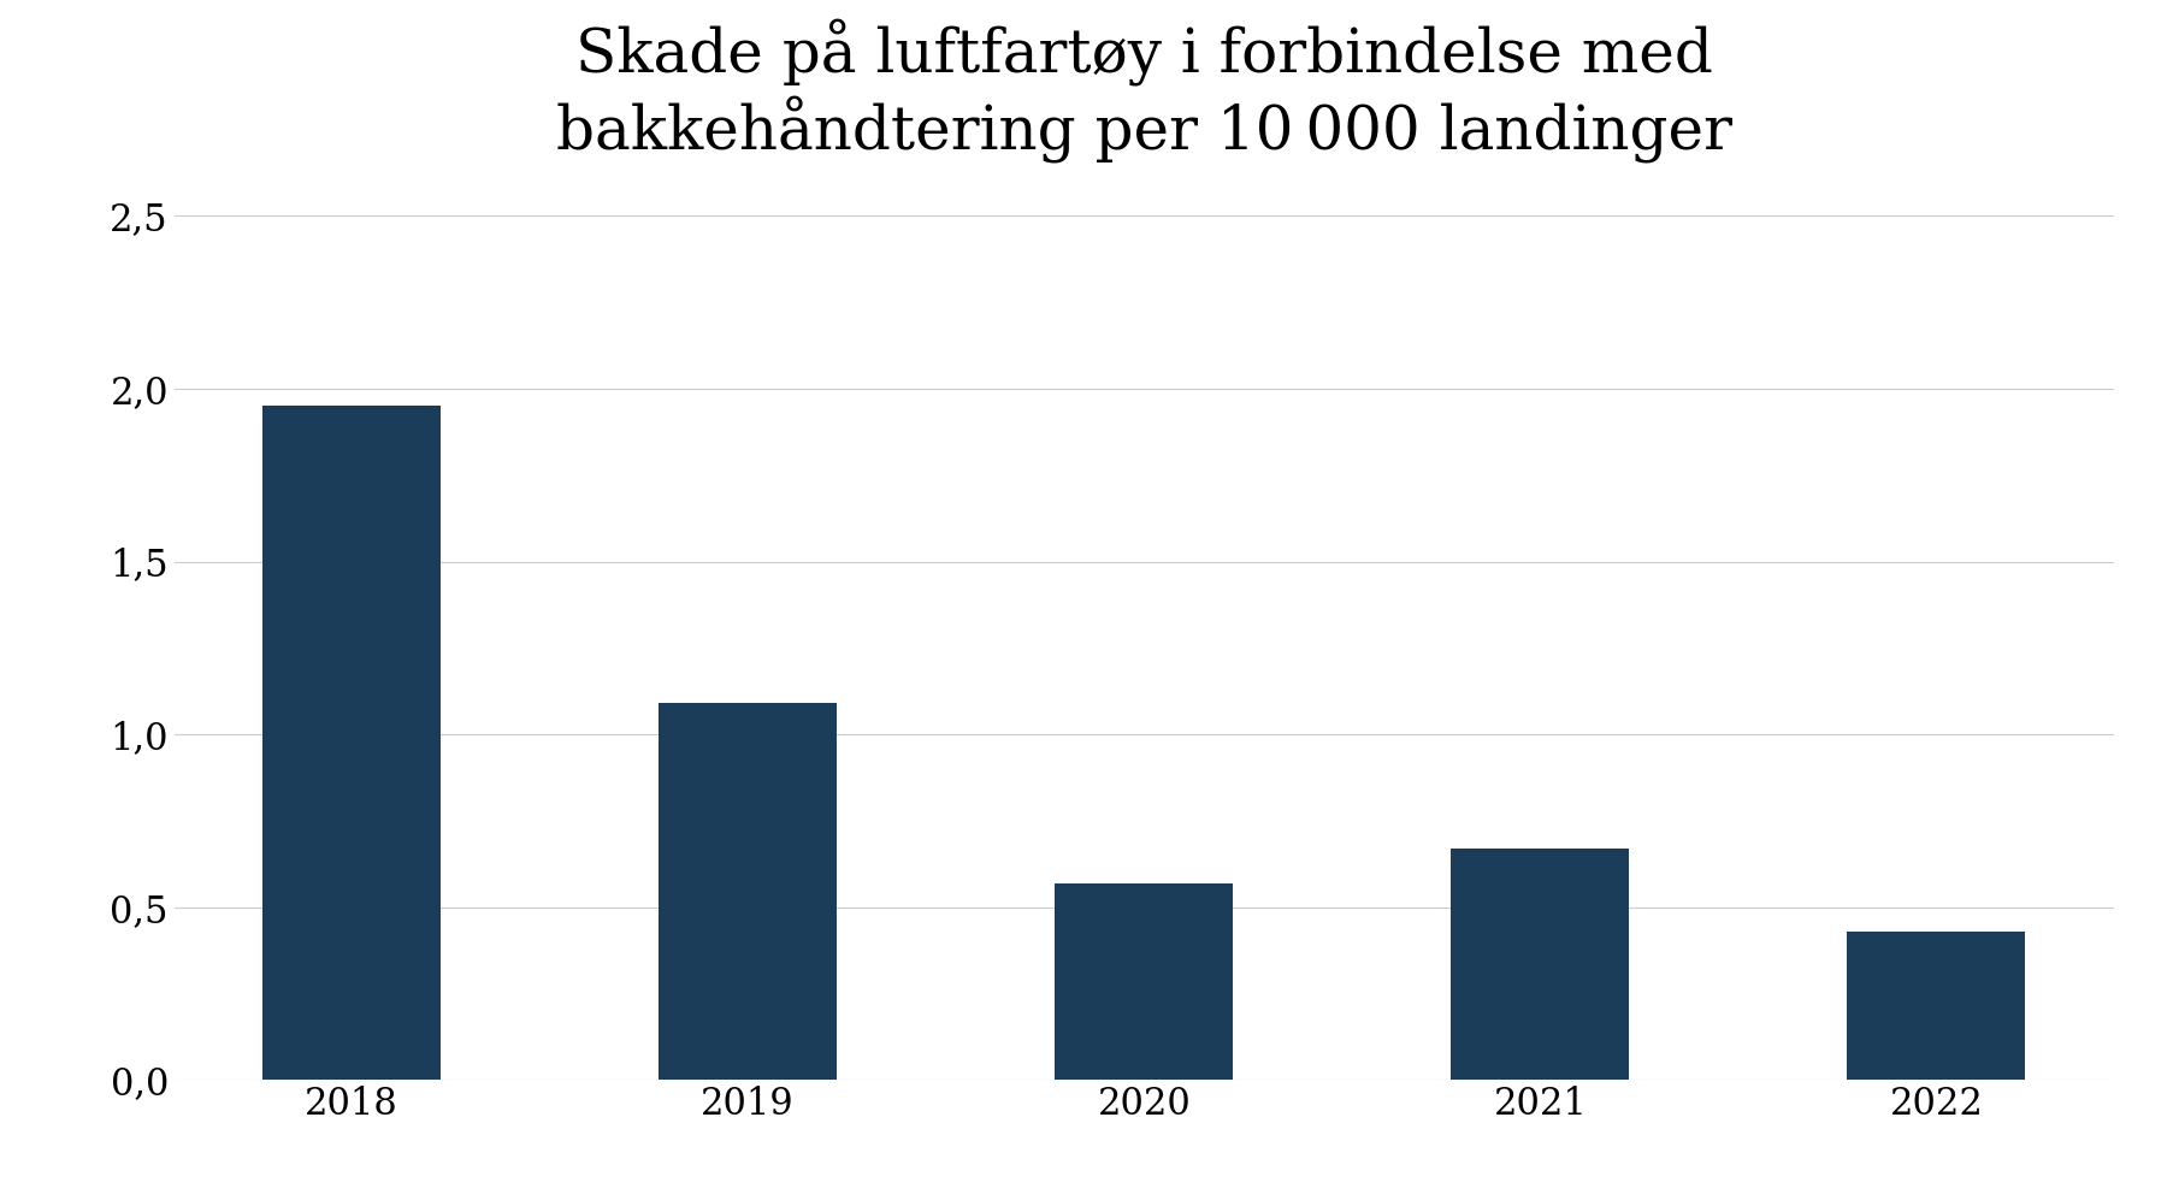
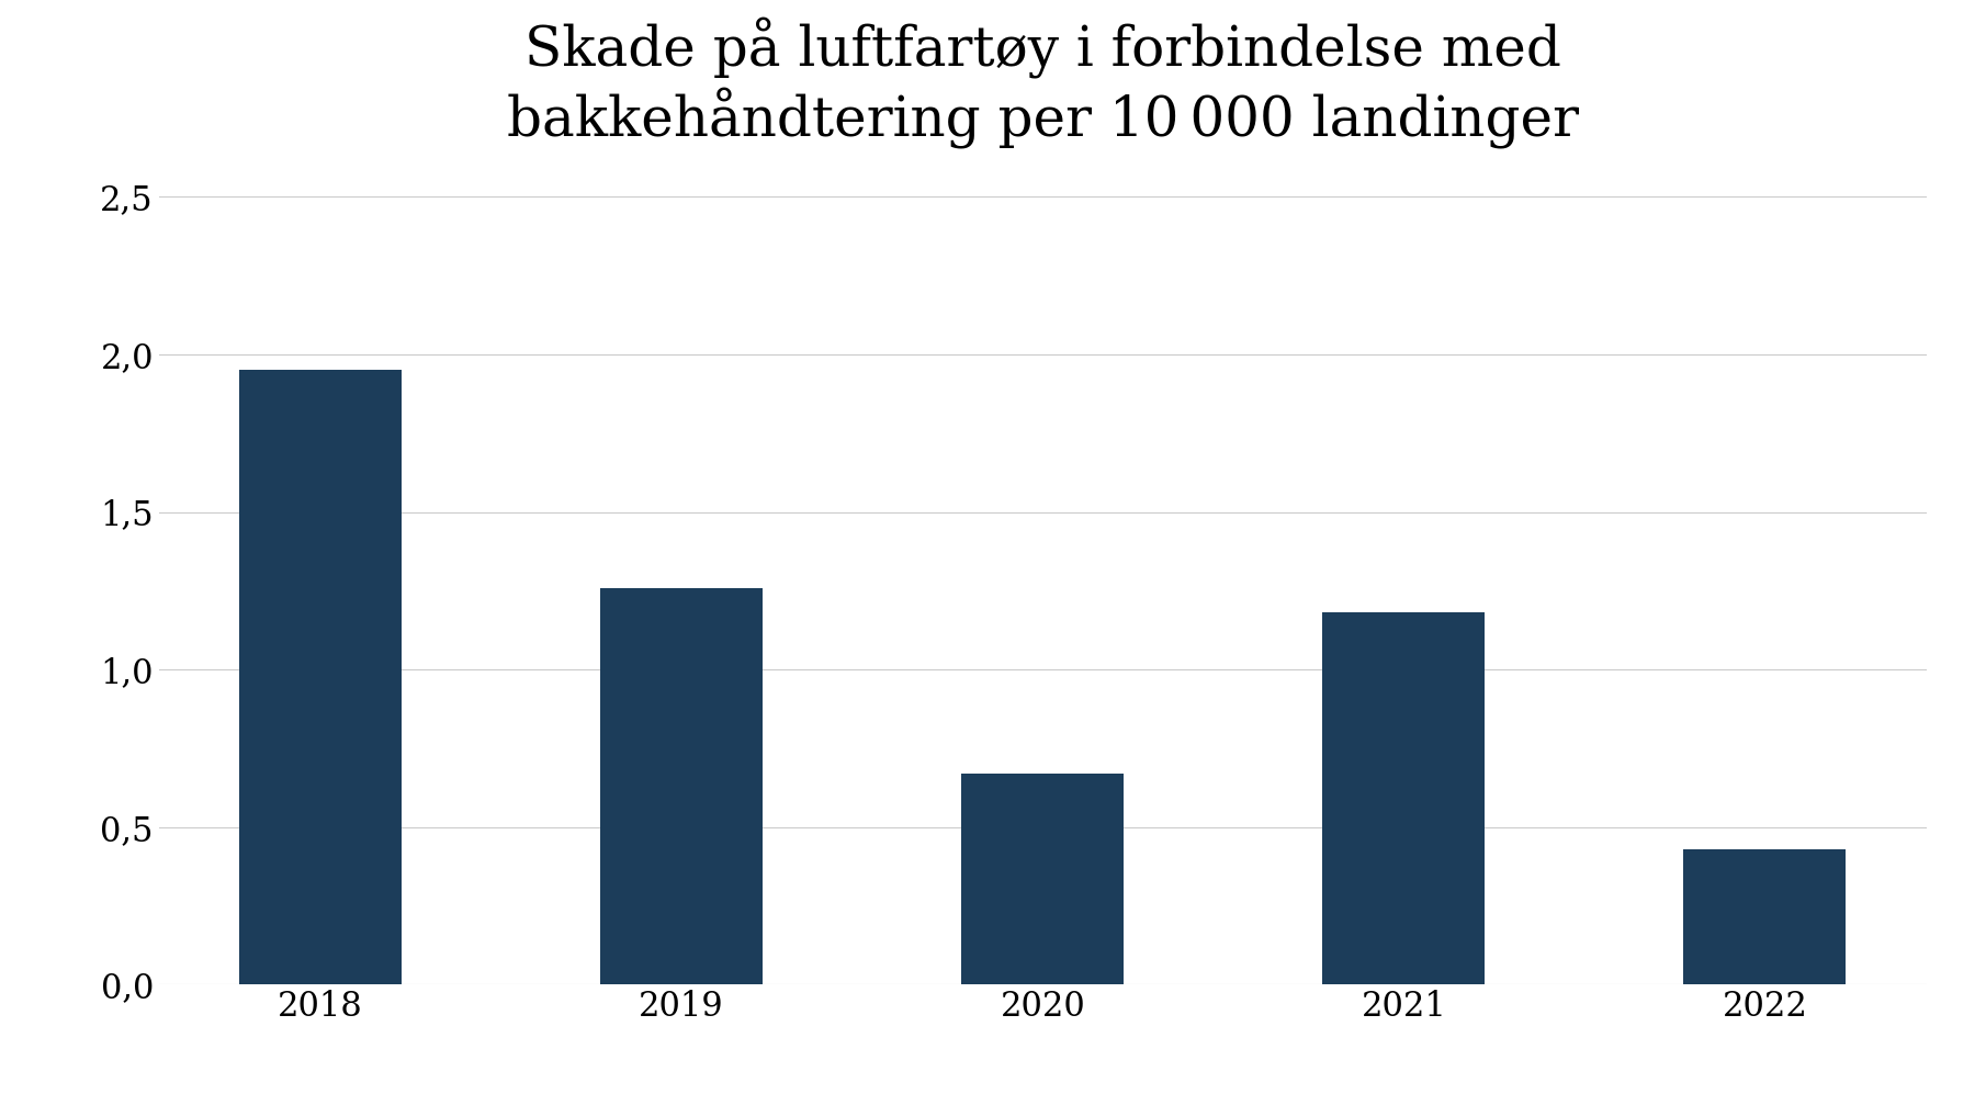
2019: 1,09 -> 1,26
2020: 0,57 -> 0,67
2021: 0,67 -> 1,18
